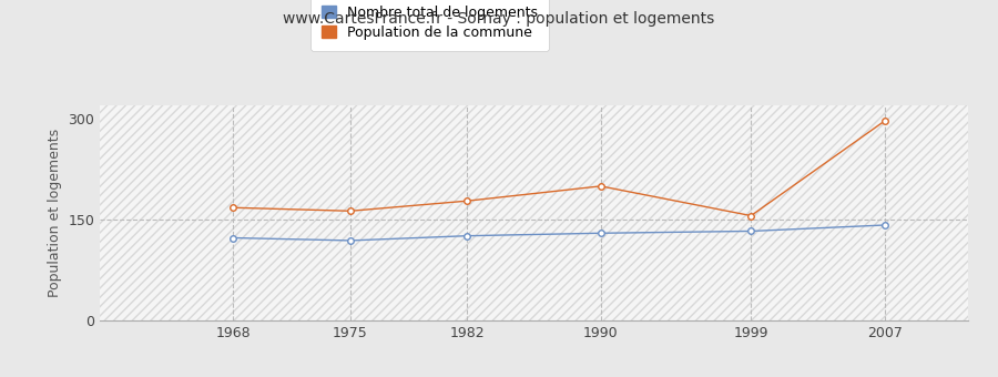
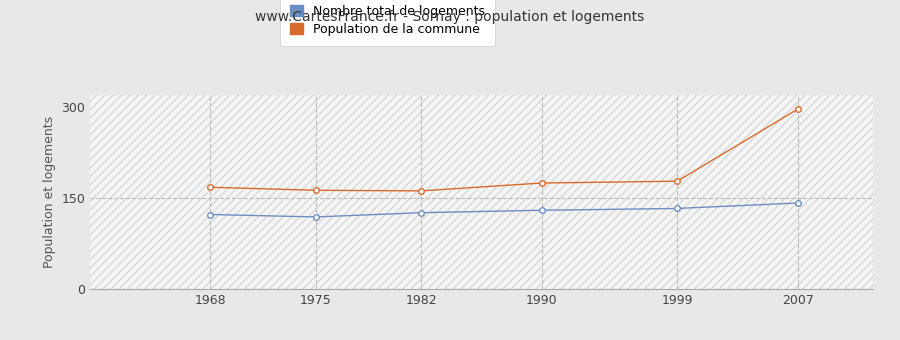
Population de la commune/1982: 178 -> 162
Population de la commune/1990: 200 -> 175
Population de la commune/1999: 156 -> 178
